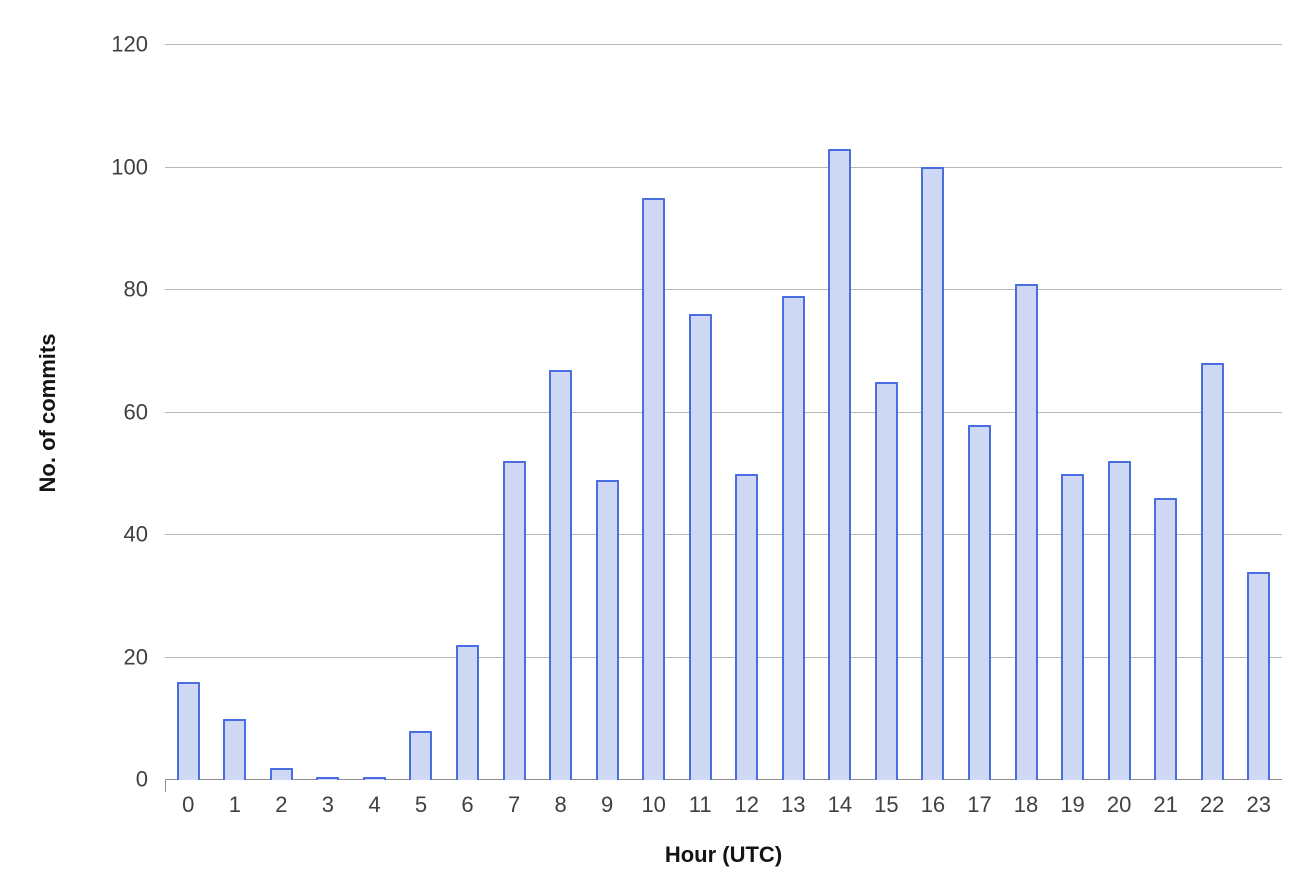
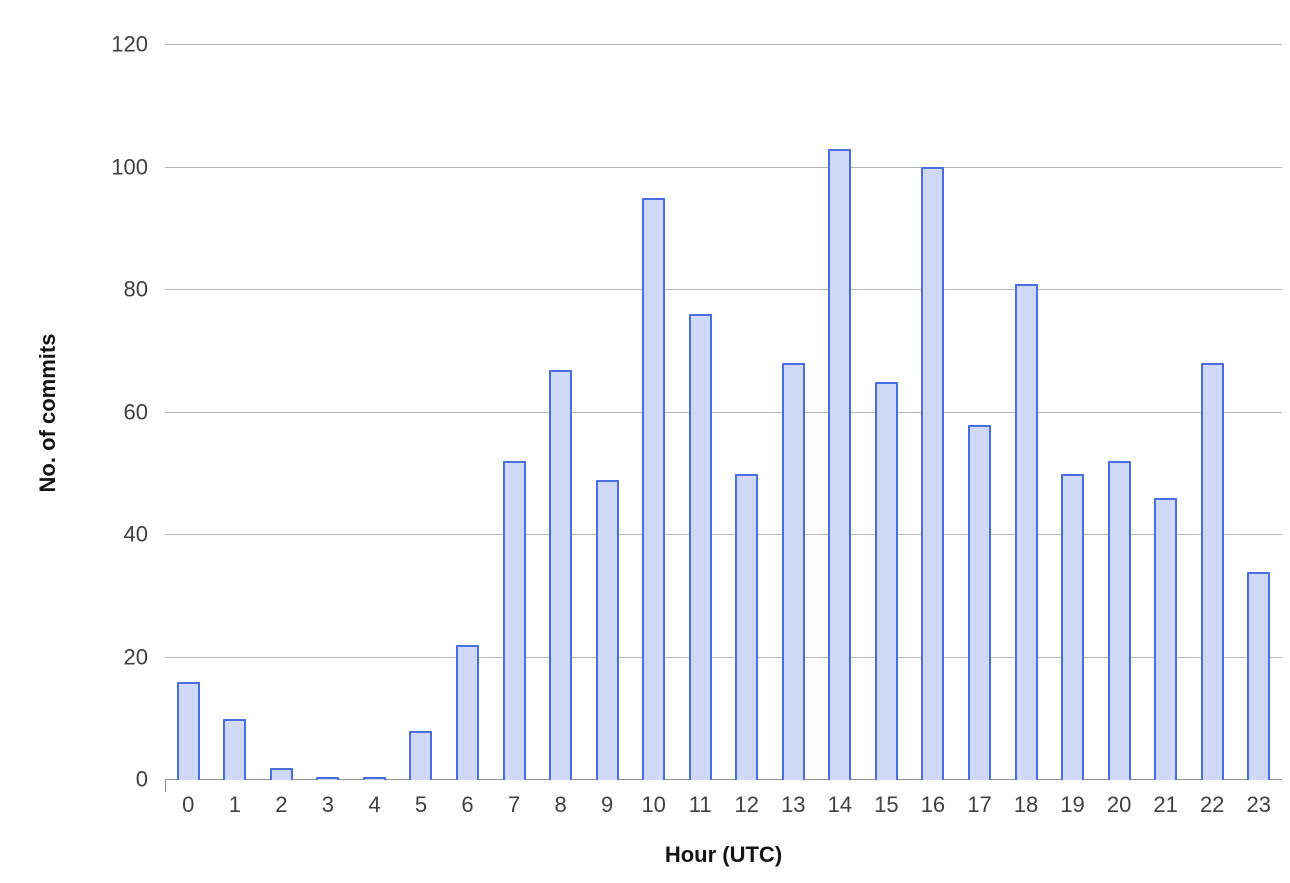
13: 79 -> 68
